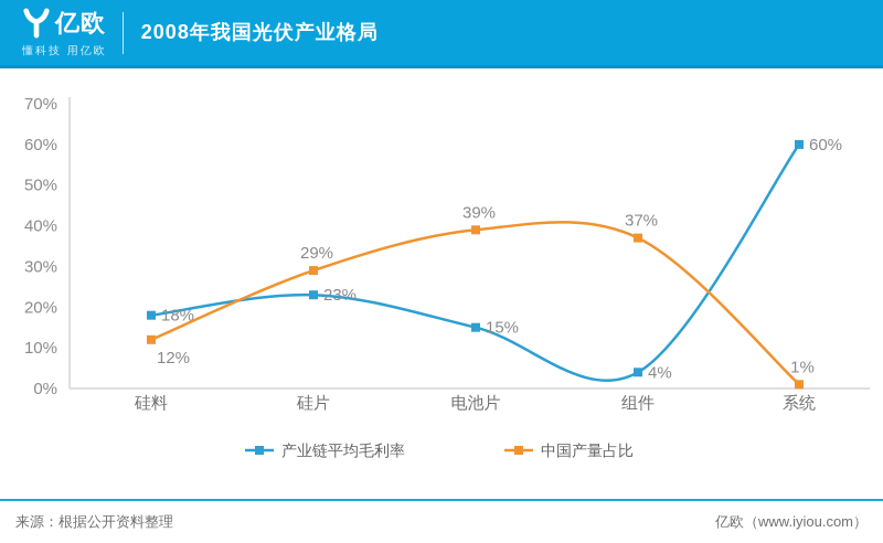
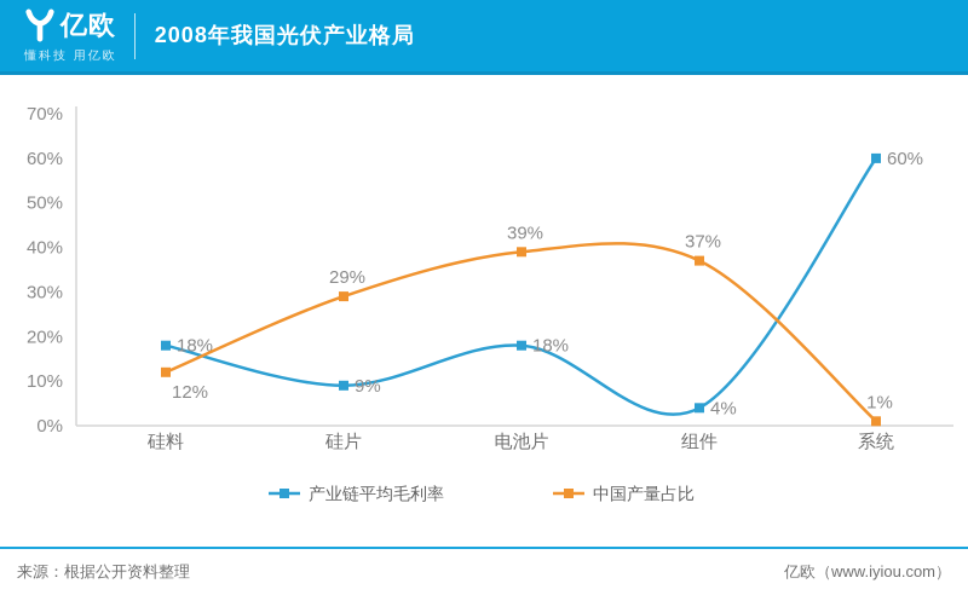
产业链平均毛利率/硅片: 23% -> 9%
产业链平均毛利率/电池片: 15% -> 18%
